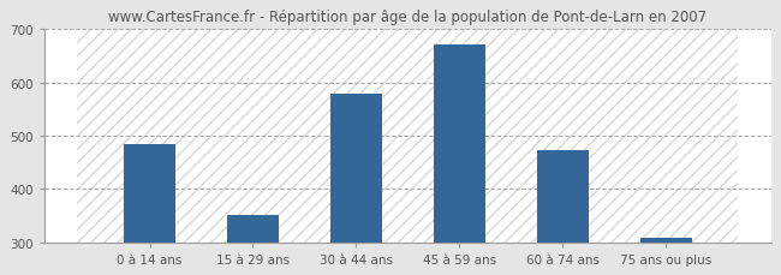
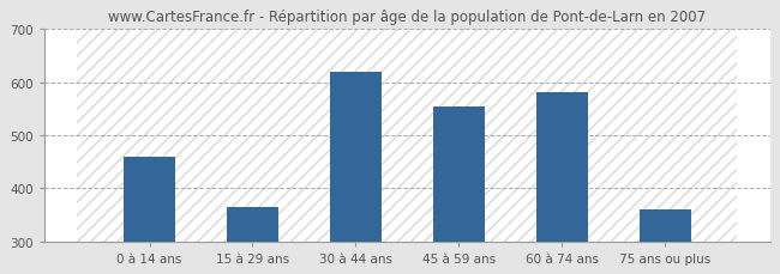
0 à 14 ans: 484 -> 460
15 à 29 ans: 350 -> 365
30 à 44 ans: 578 -> 620
45 à 59 ans: 672 -> 555
60 à 74 ans: 472 -> 580
75 ans ou plus: 309 -> 360
